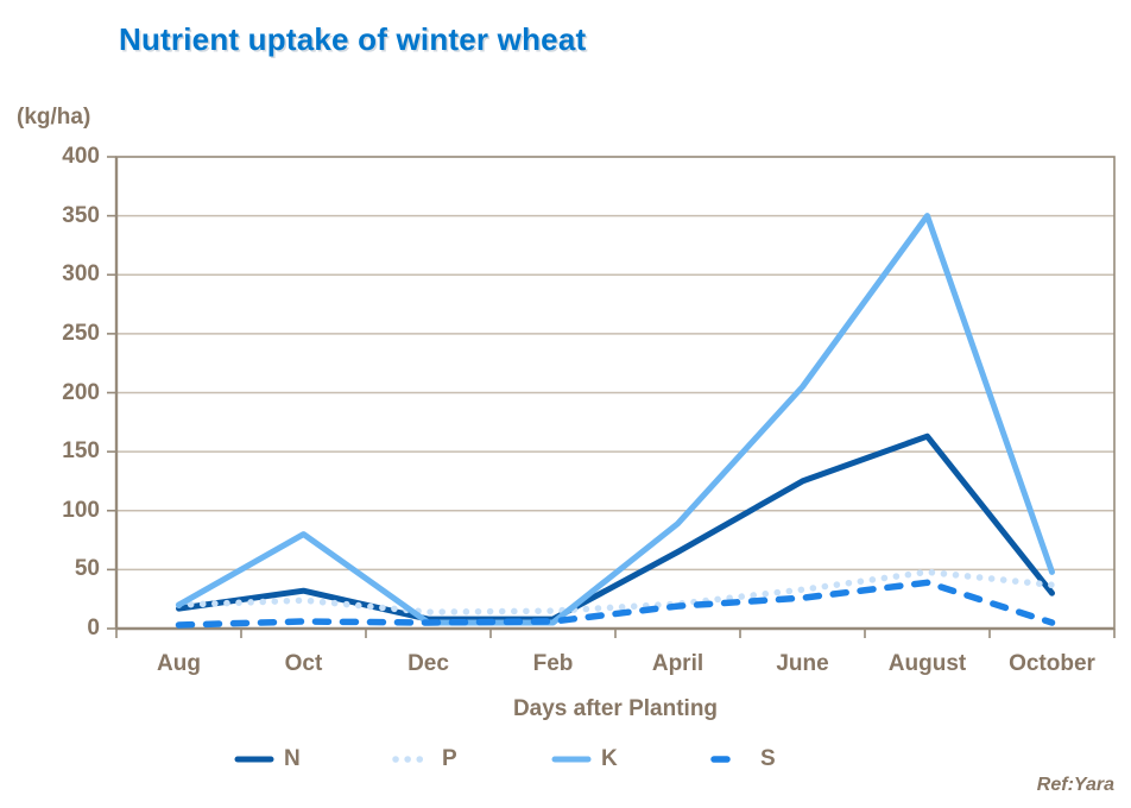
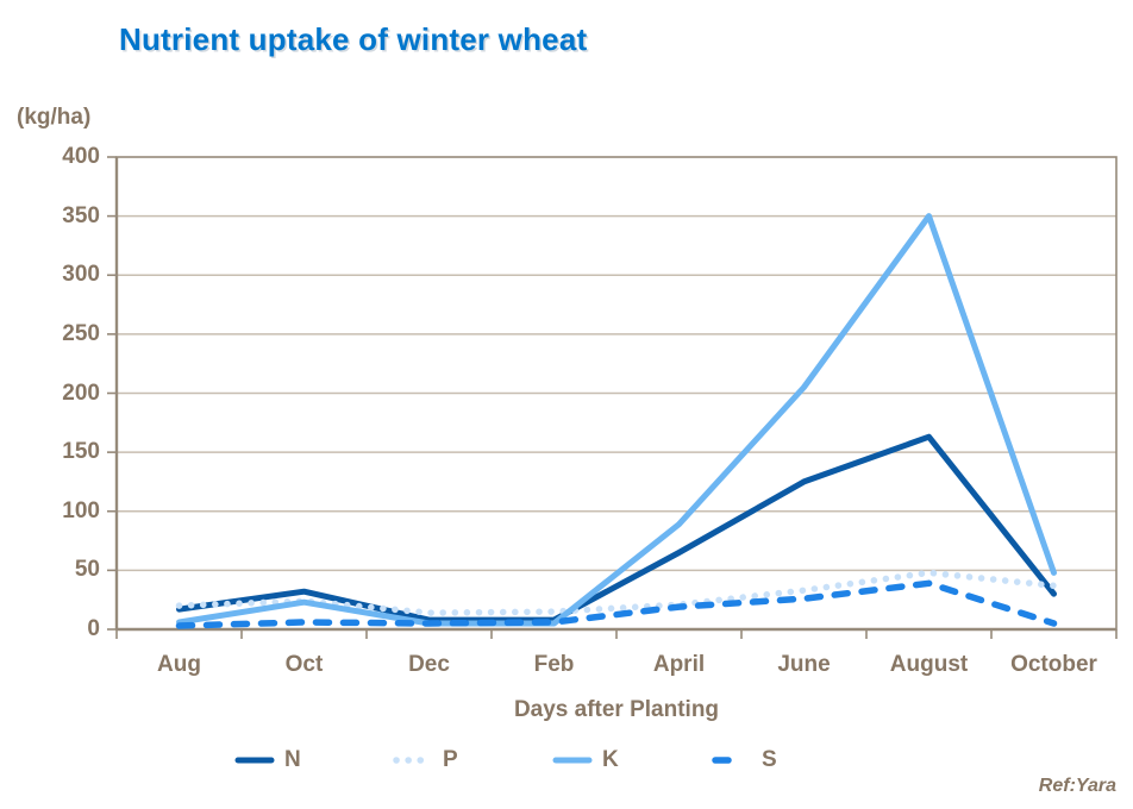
K/Aug: 20 -> 10
K/Oct: 80 -> 20
